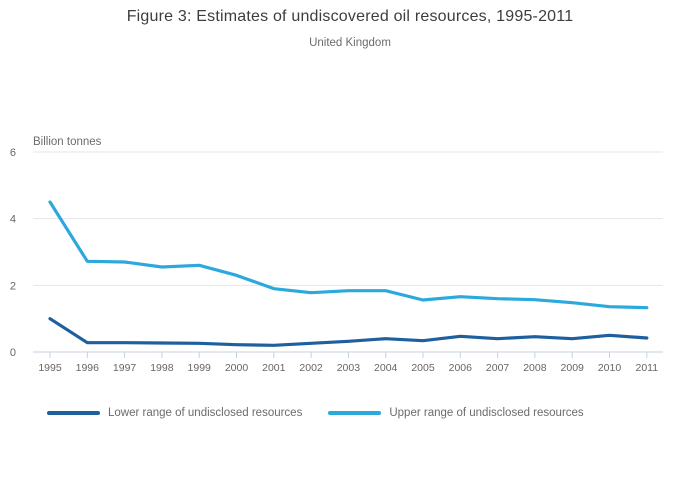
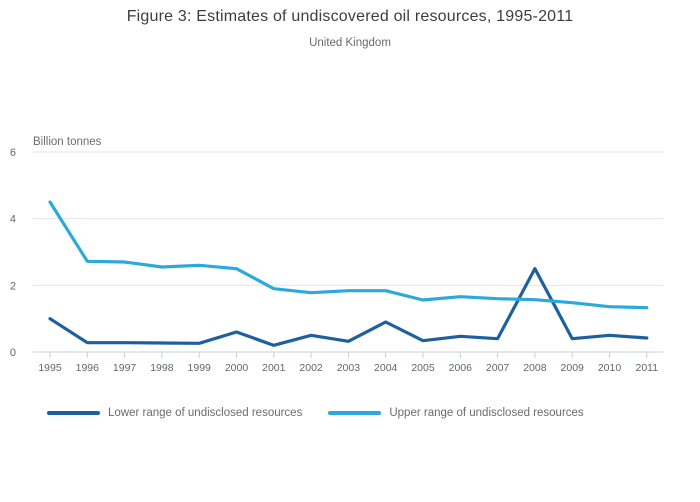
Lower range of undisclosed resources/2000: 0.2 -> 0.6
Upper range of undisclosed resources/2000: 2.3 -> 2.5
Lower range of undisclosed resources/2002: 0.3 -> 0.5
Lower range of undisclosed resources/2004: 0.4 -> 0.9
Lower range of undisclosed resources/2008: 0.5 -> 2.5
